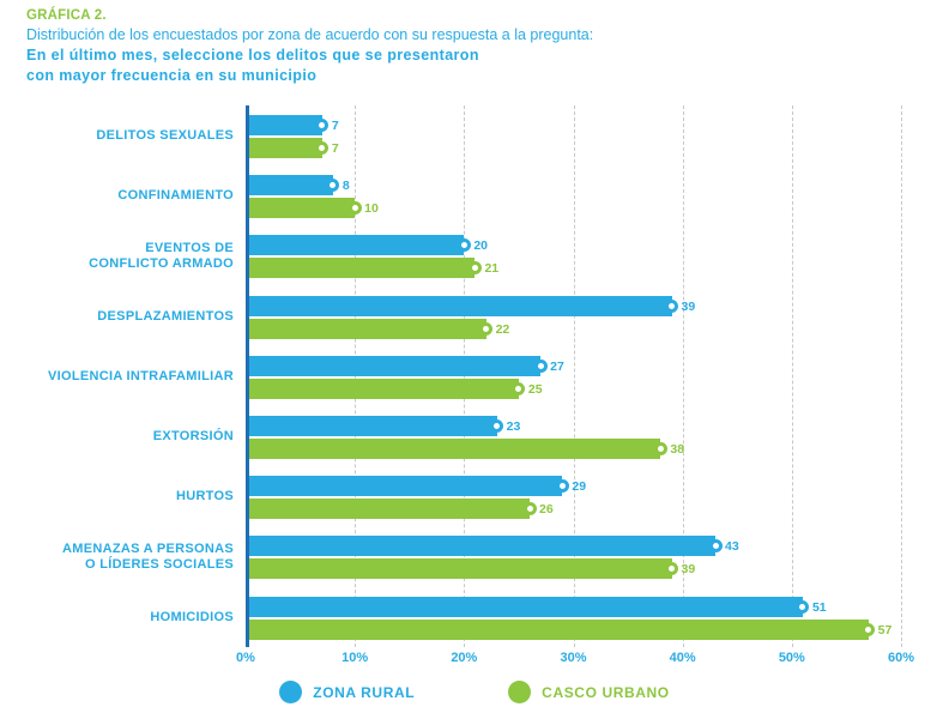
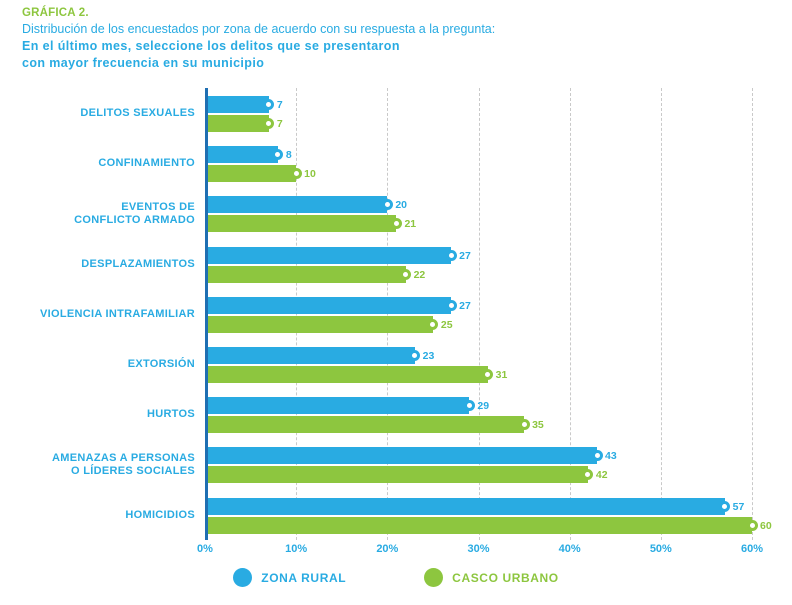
ZONA RURAL/DESPLAZAMIENTOS: 39 -> 27
CASCO URBANO/EXTORSIÓN: 38 -> 31
CASCO URBANO/HURTOS: 26 -> 35
CASCO URBANO/AMENAZAS A PERSONAS O LÍDERES SOCIALES: 39 -> 42
ZONA RURAL/HOMICIDIOS: 51 -> 57
CASCO URBANO/HOMICIDIOS: 57 -> 60
